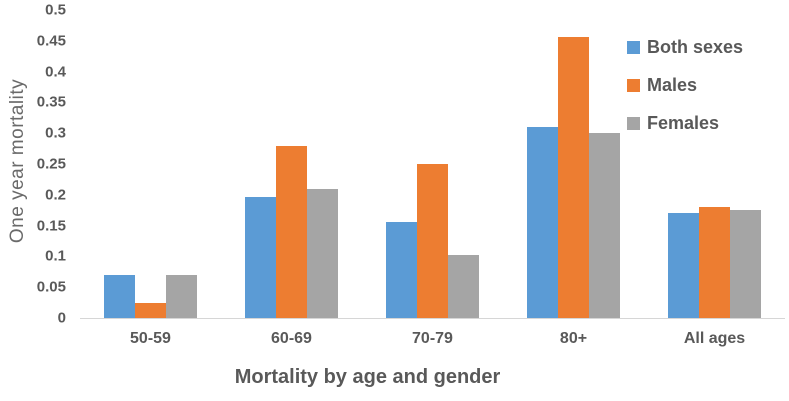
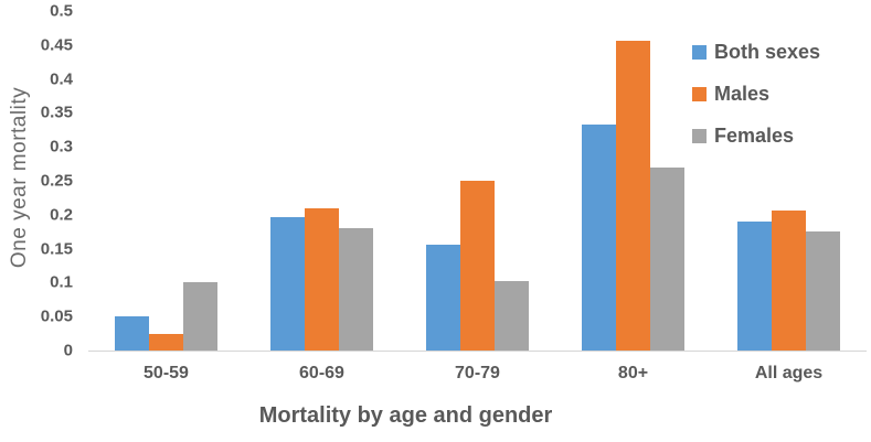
Both sexes/50-59: 0.07 -> 0.05
Females/50-59: 0.07 -> 0.10
Males/60-69: 0.28 -> 0.21
Females/60-69: 0.21 -> 0.18
Both sexes/80+: 0.31 -> 0.33
Females/80+: 0.30 -> 0.27
Both sexes/All ages: 0.17 -> 0.19
Males/All ages: 0.18 -> 0.21
